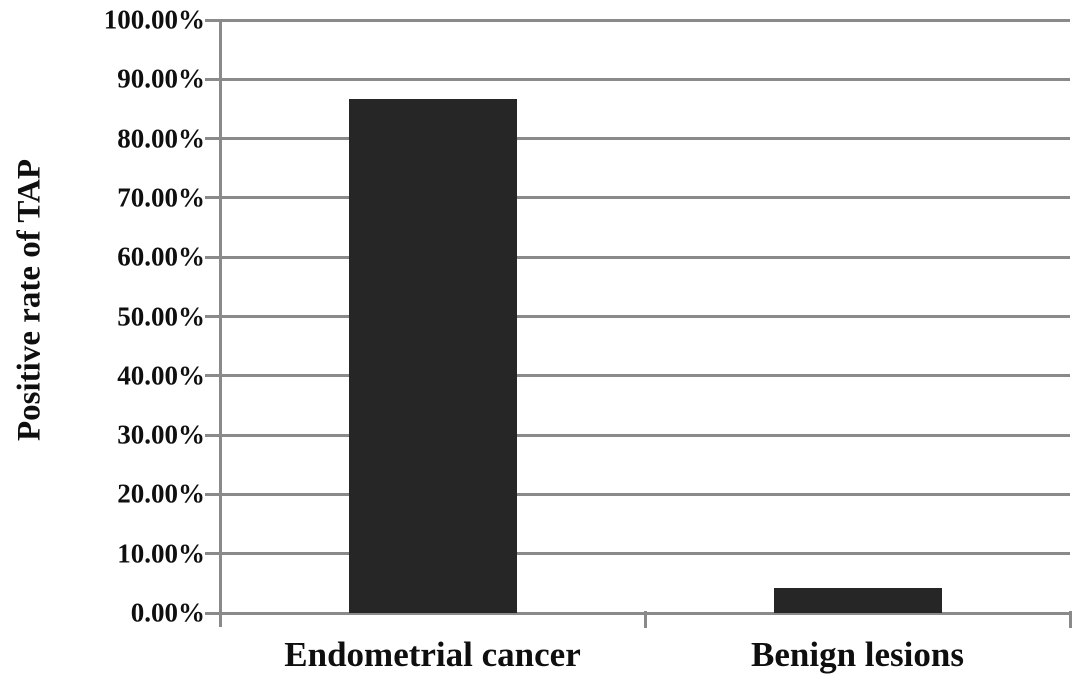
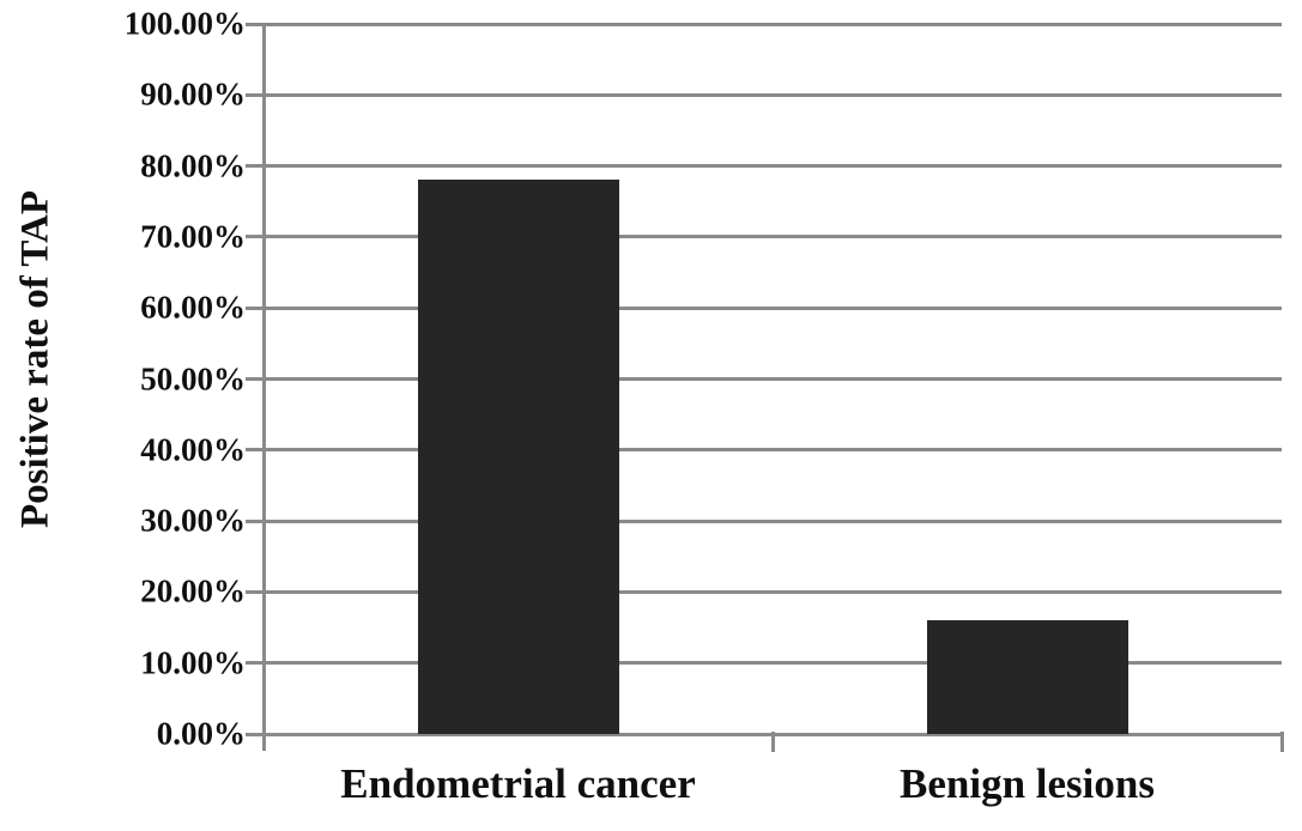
Endometrial cancer: 87% -> 78%
Benign lesions: 4% -> 16%
